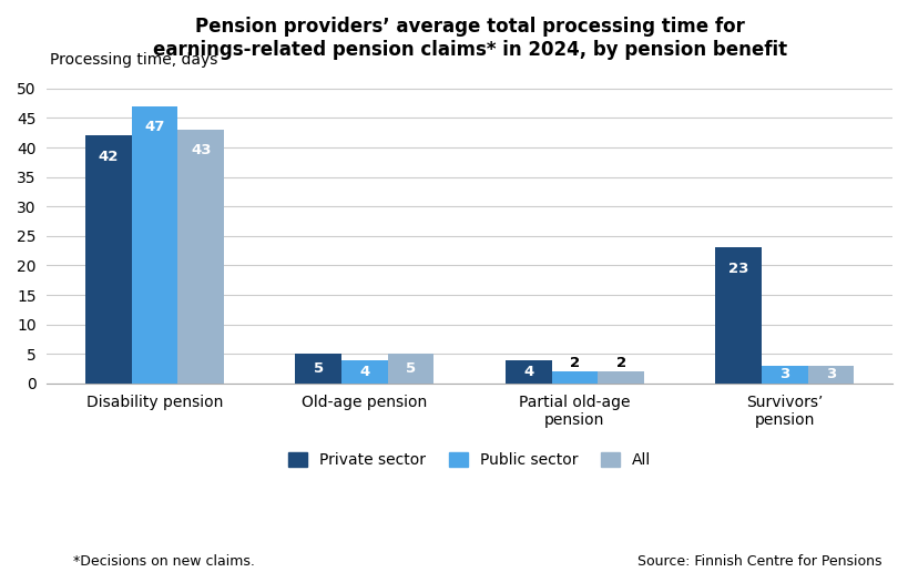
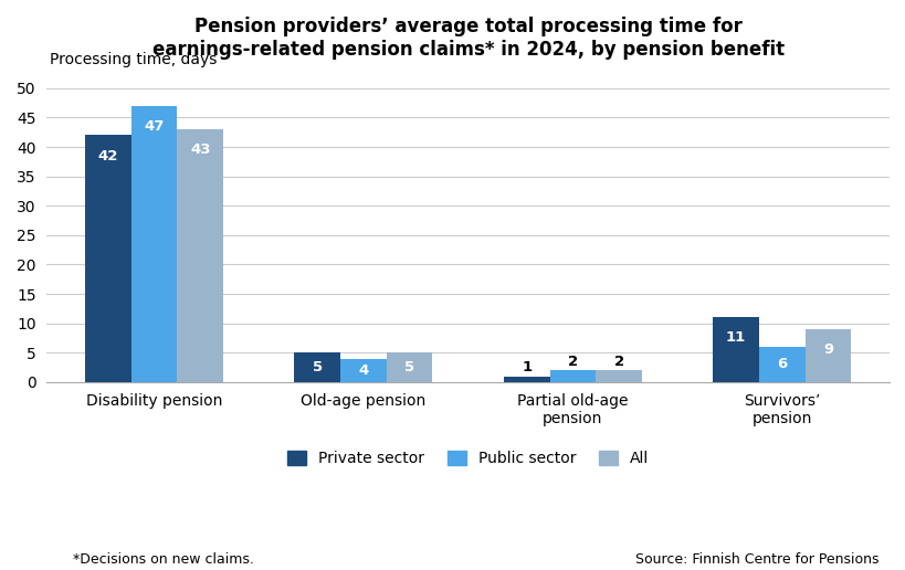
Private sector/Partial old-age pension: 4 -> 1
Private sector/Survivors’ pension: 23 -> 11
Public sector/Survivors’ pension: 3 -> 6
All/Survivors’ pension: 3 -> 9
